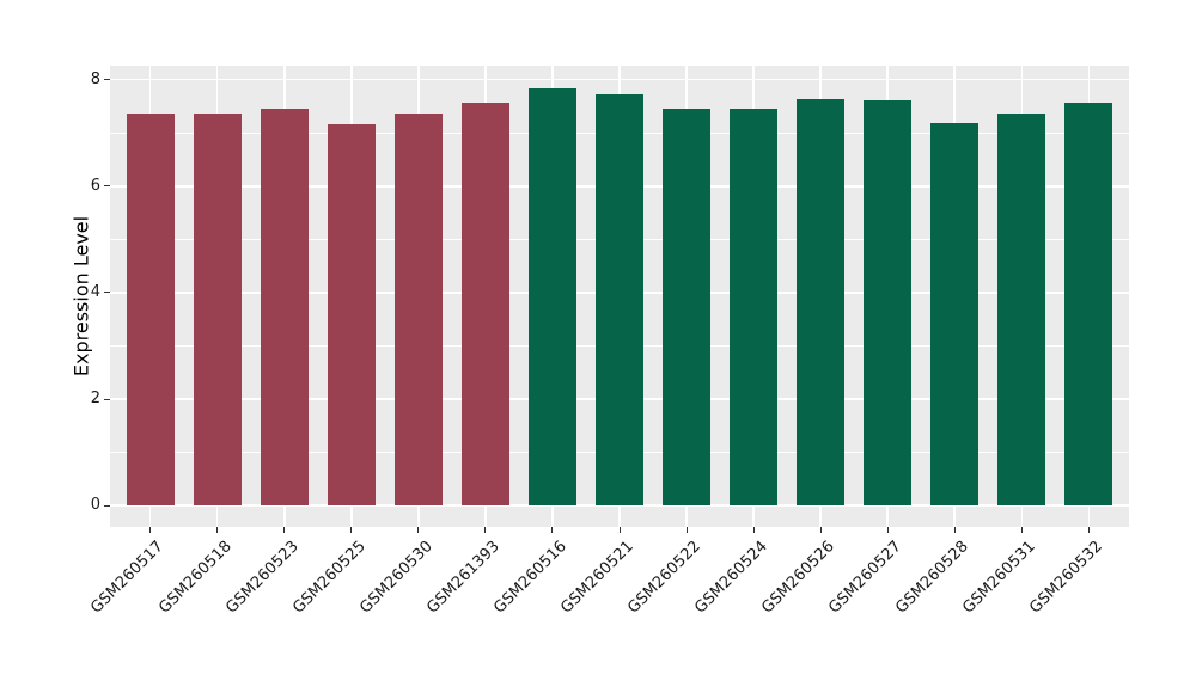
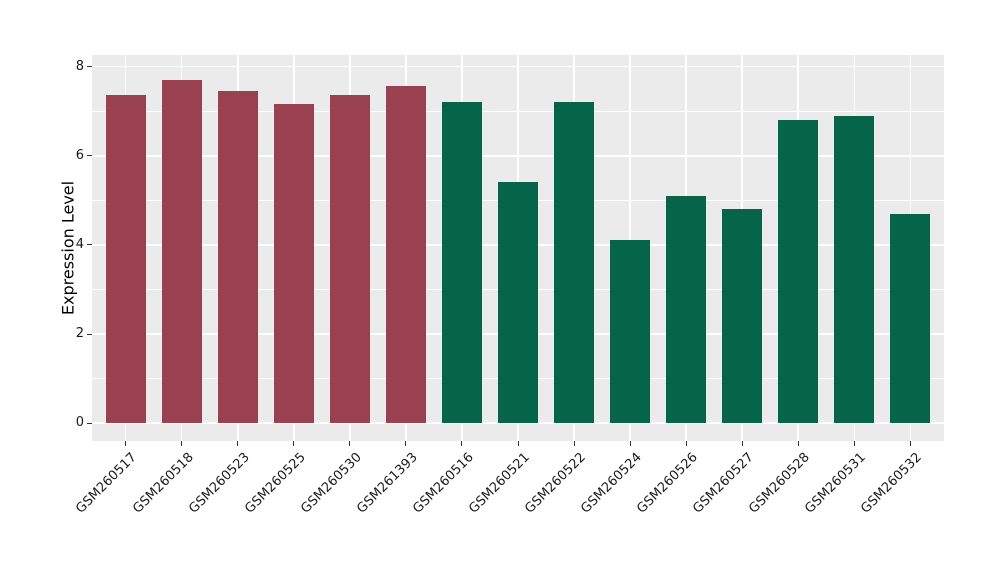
GSM260518: 7.4 -> 7.7
GSM260516: 7.8 -> 7.2
GSM260521: 7.7 -> 5.4
GSM260522: 7.5 -> 7.2
GSM260524: 7.5 -> 4.1
GSM260526: 7.6 -> 5.1
GSM260527: 7.6 -> 4.8
GSM260528: 7.2 -> 6.8
GSM260531: 7.4 -> 6.9
GSM260532: 7.6 -> 4.7
